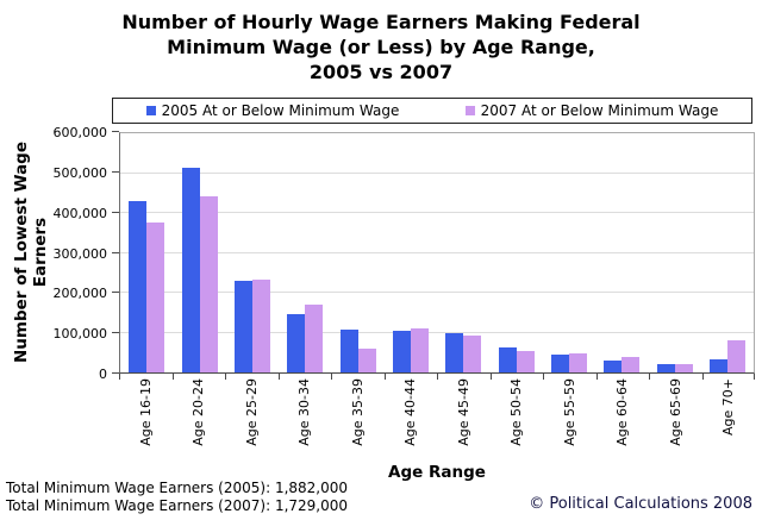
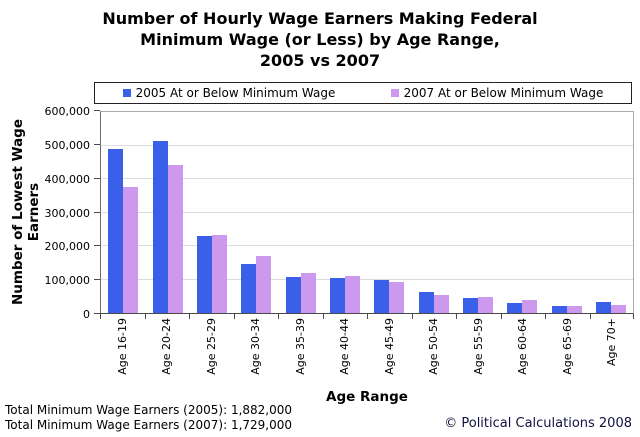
2005 At or Below Minimum Wage/Age 16-19: 430000 -> 490000
2007 At or Below Minimum Wage/Age 35-39: 60000 -> 120000
2007 At or Below Minimum Wage/Age 70+: 80000 -> 20000
